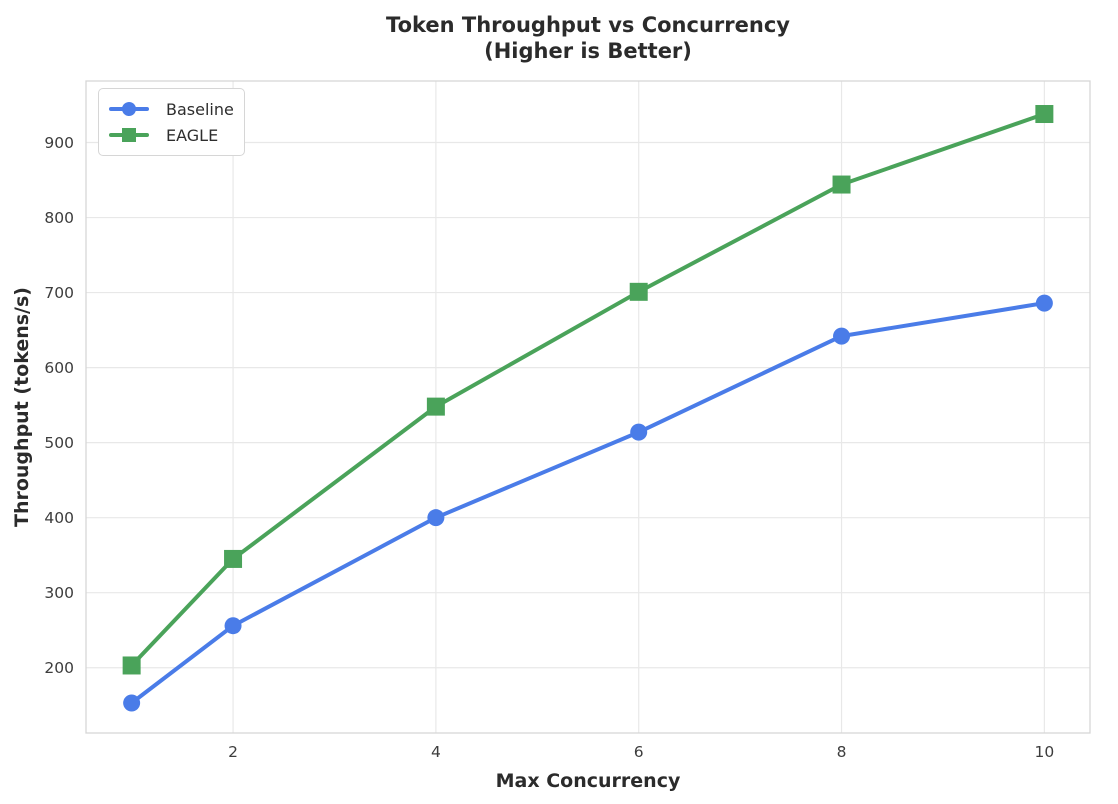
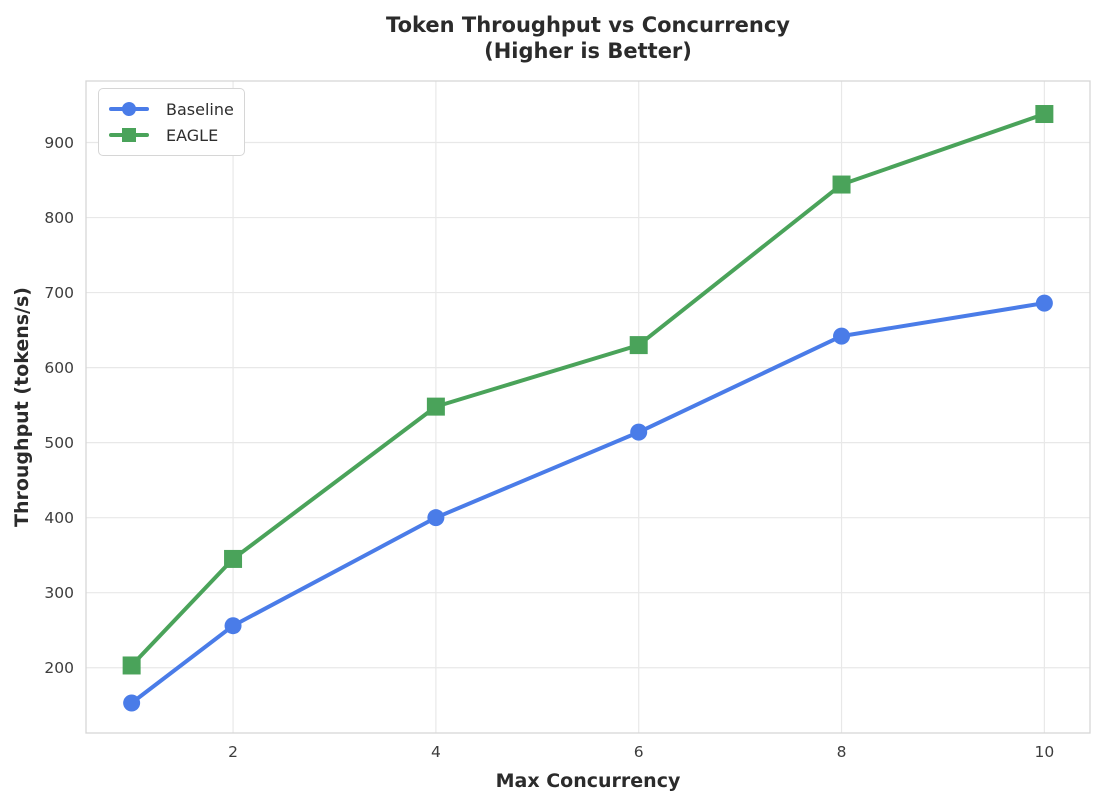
EAGLE/6: 700 -> 630
